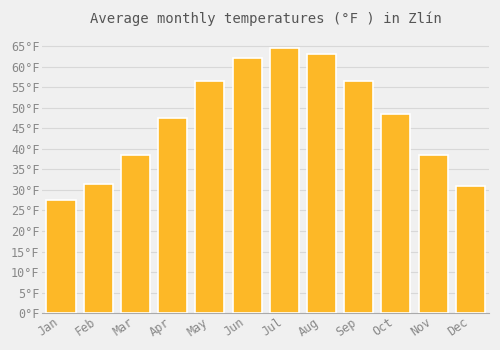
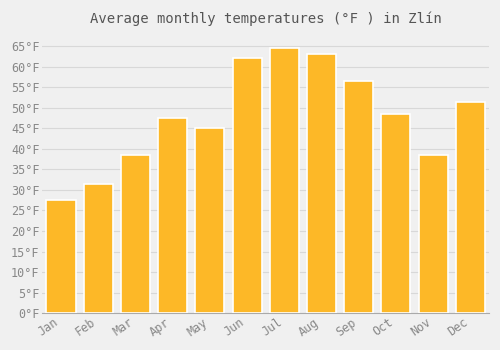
May: 56.5°F -> 45.0°F
Dec: 31.0°F -> 51.5°F
